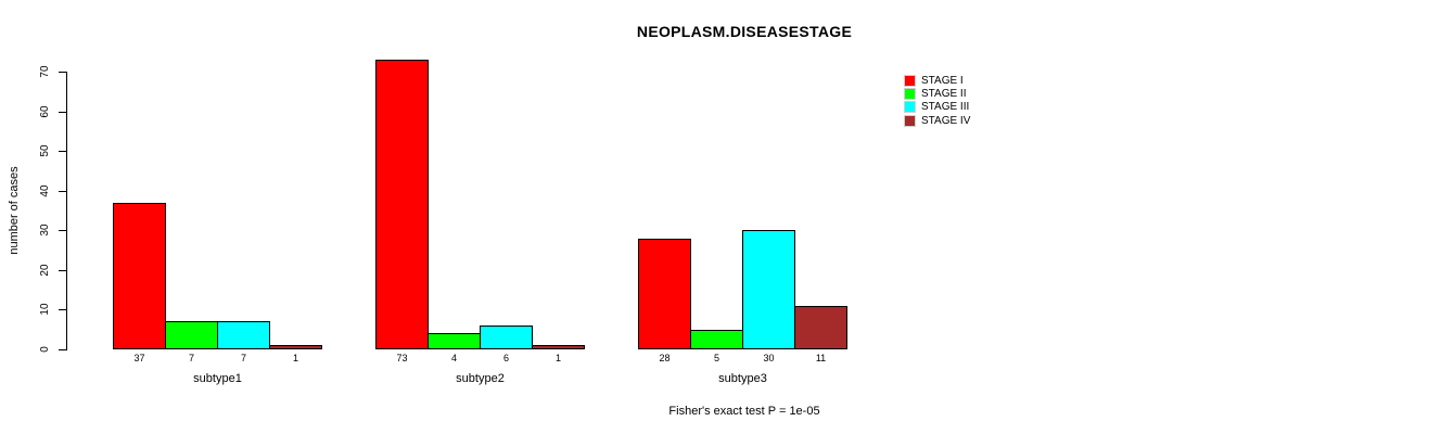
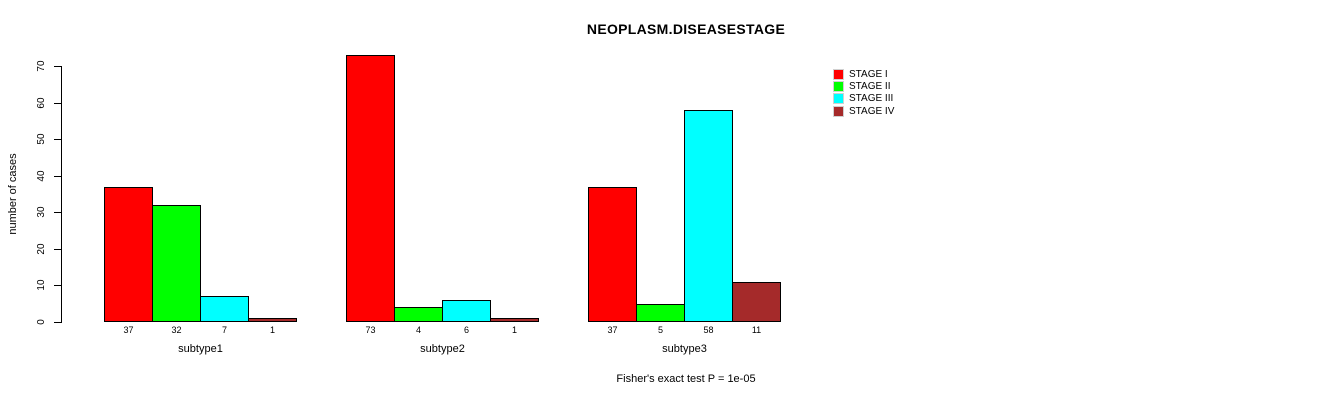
STAGE II/subtype1: 7 -> 32
STAGE I/subtype3: 28 -> 37
STAGE III/subtype3: 30 -> 58
